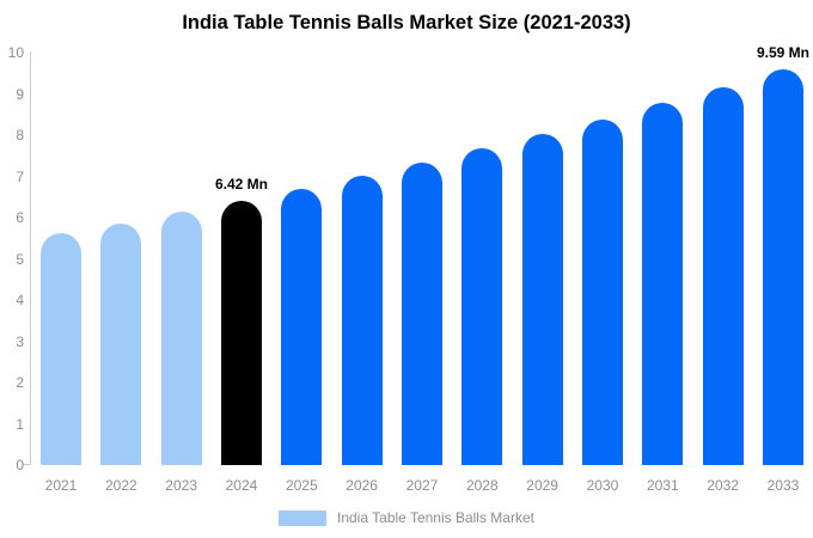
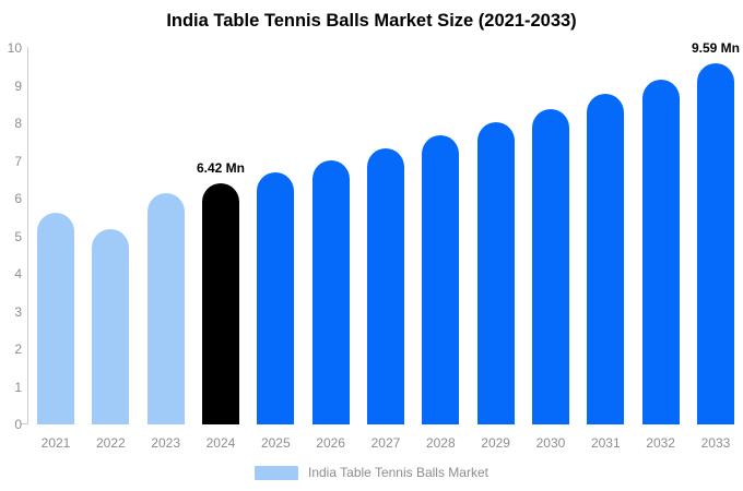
2022: 5.9 -> 5.2
